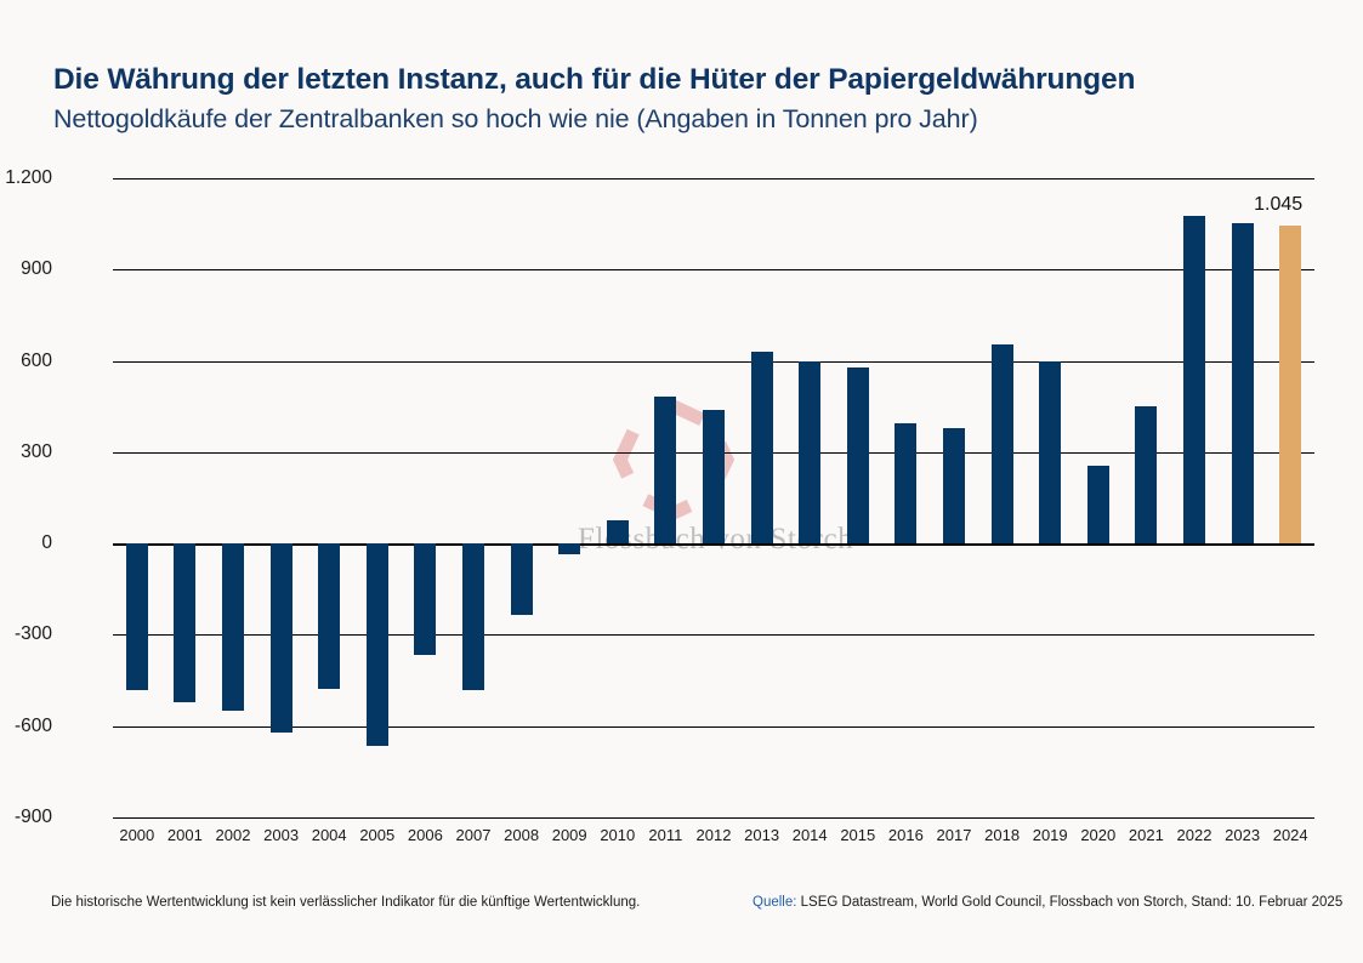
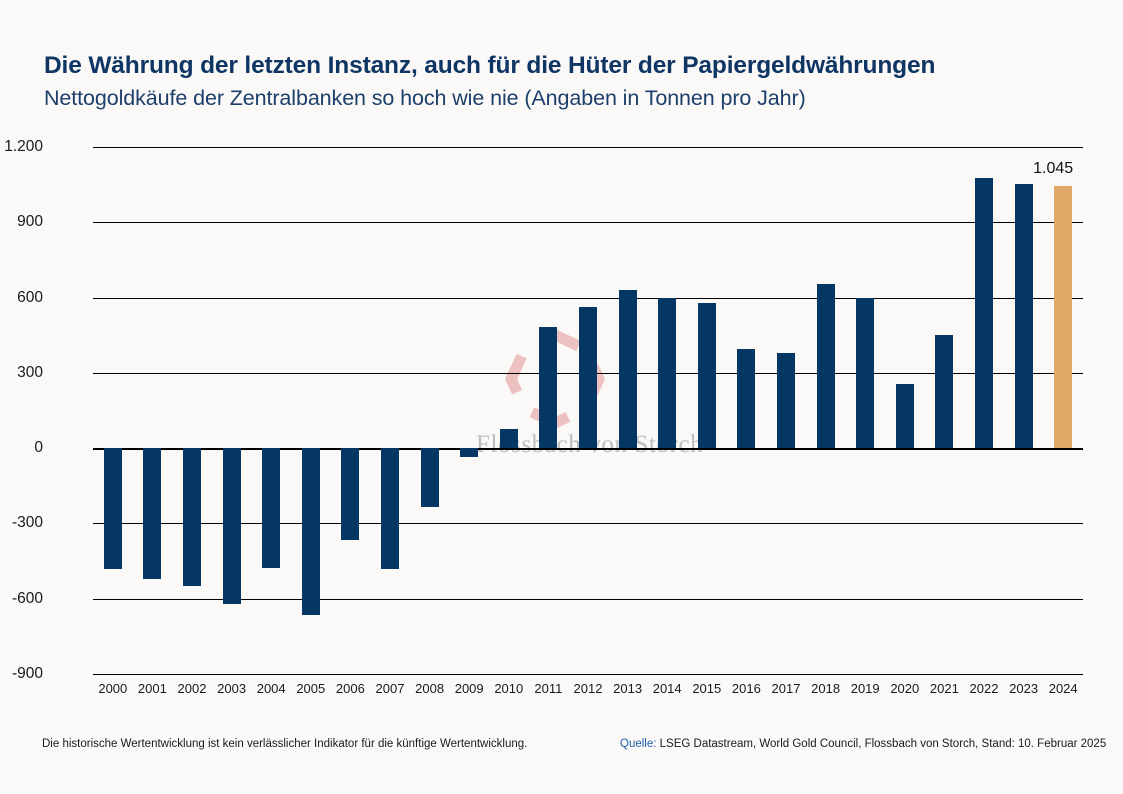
2012: 440 -> 560
